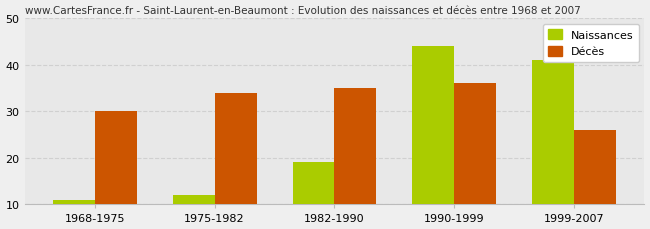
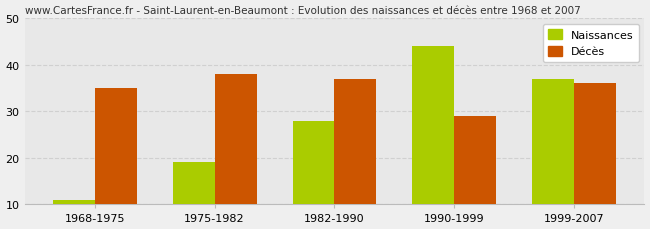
Décès/1968-1975: 30 -> 35
Naissances/1975-1982: 12 -> 19
Décès/1975-1982: 34 -> 38
Naissances/1982-1990: 19 -> 28
Décès/1982-1990: 35 -> 37
Décès/1990-1999: 36 -> 29
Naissances/1999-2007: 41 -> 37
Décès/1999-2007: 26 -> 36
